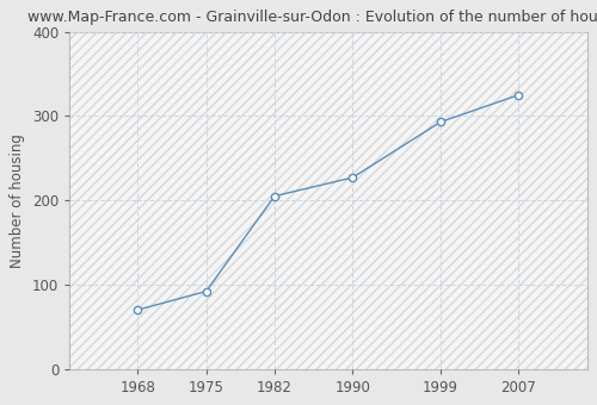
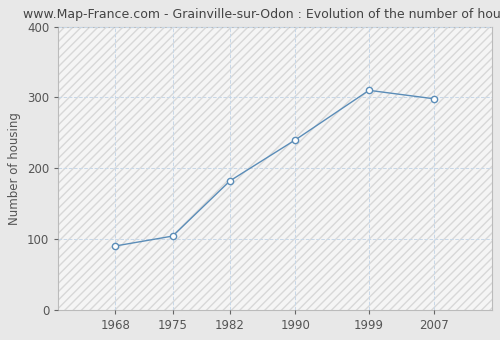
1968: 70 -> 90
1975: 92 -> 104
1982: 205 -> 182
1990: 227 -> 240
1999: 293 -> 310
2007: 325 -> 298
